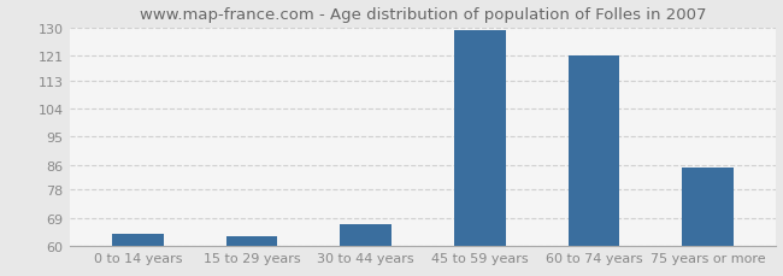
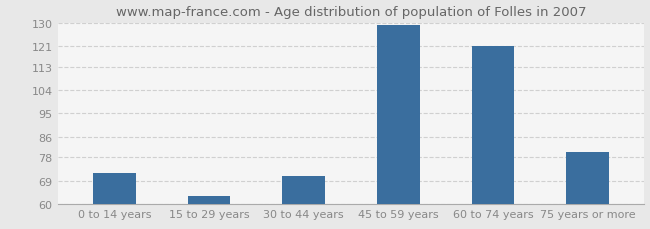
0 to 14 years: 64 -> 72
30 to 44 years: 67 -> 71
75 years or more: 85 -> 80
